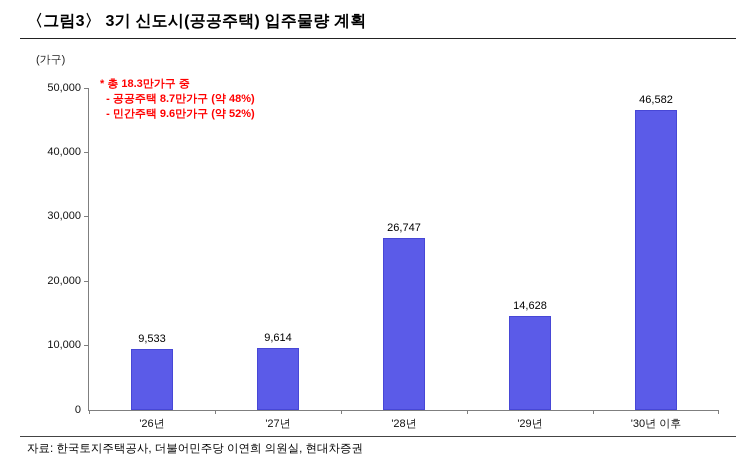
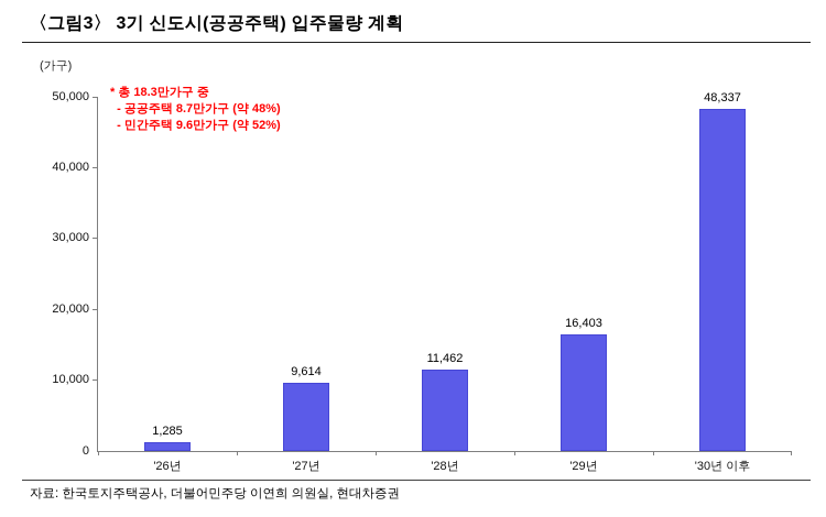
'26년: 9,533 -> 1,285
'28년: 26,747 -> 11,462
'29년: 14,628 -> 16,403
'30년 이후: 46,582 -> 48,337
